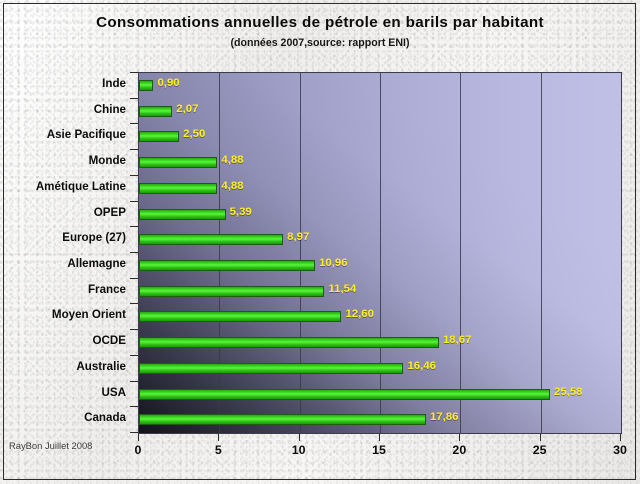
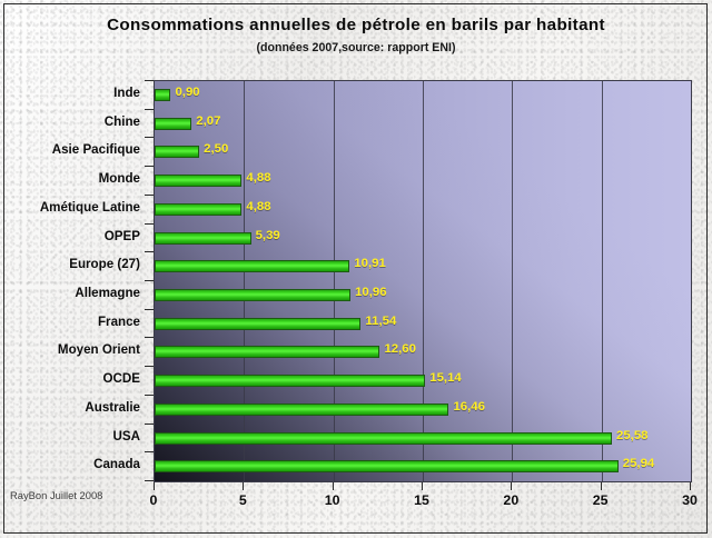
Europe (27): 8,97 -> 10,91
OCDE: 18,67 -> 15,14
Canada: 17,86 -> 25,94
